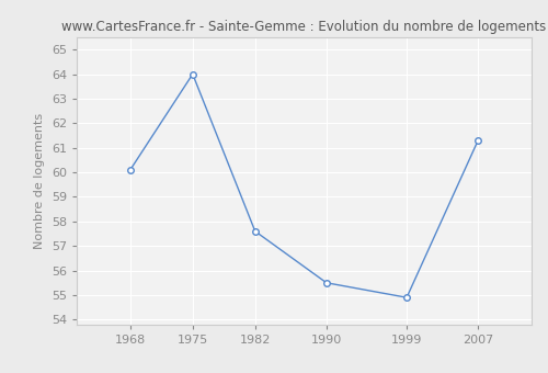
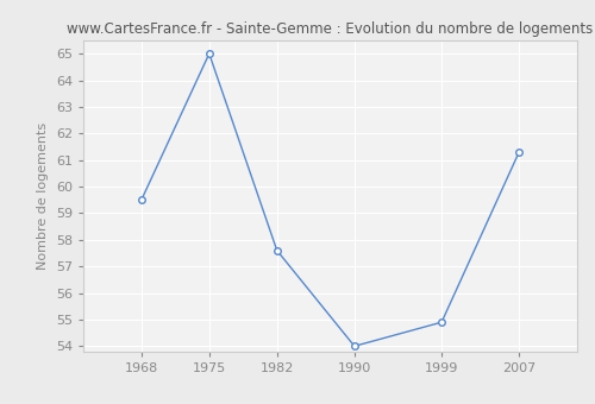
1968: 60.1 -> 59.5
1975: 64.0 -> 65.0
1990: 55.5 -> 54.0
